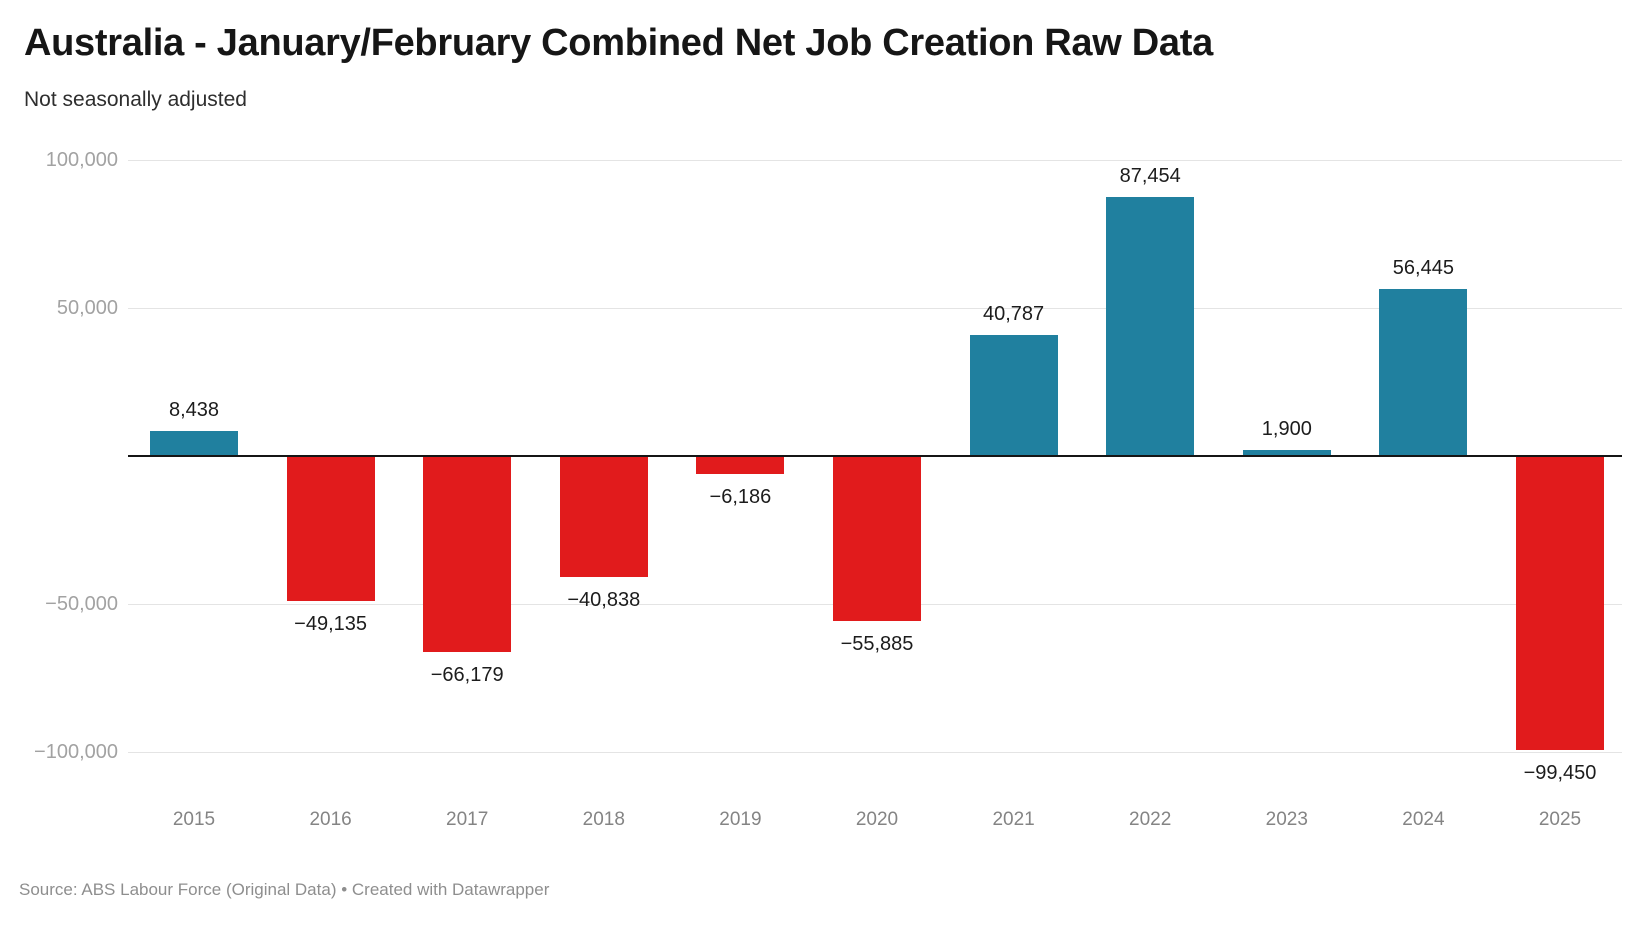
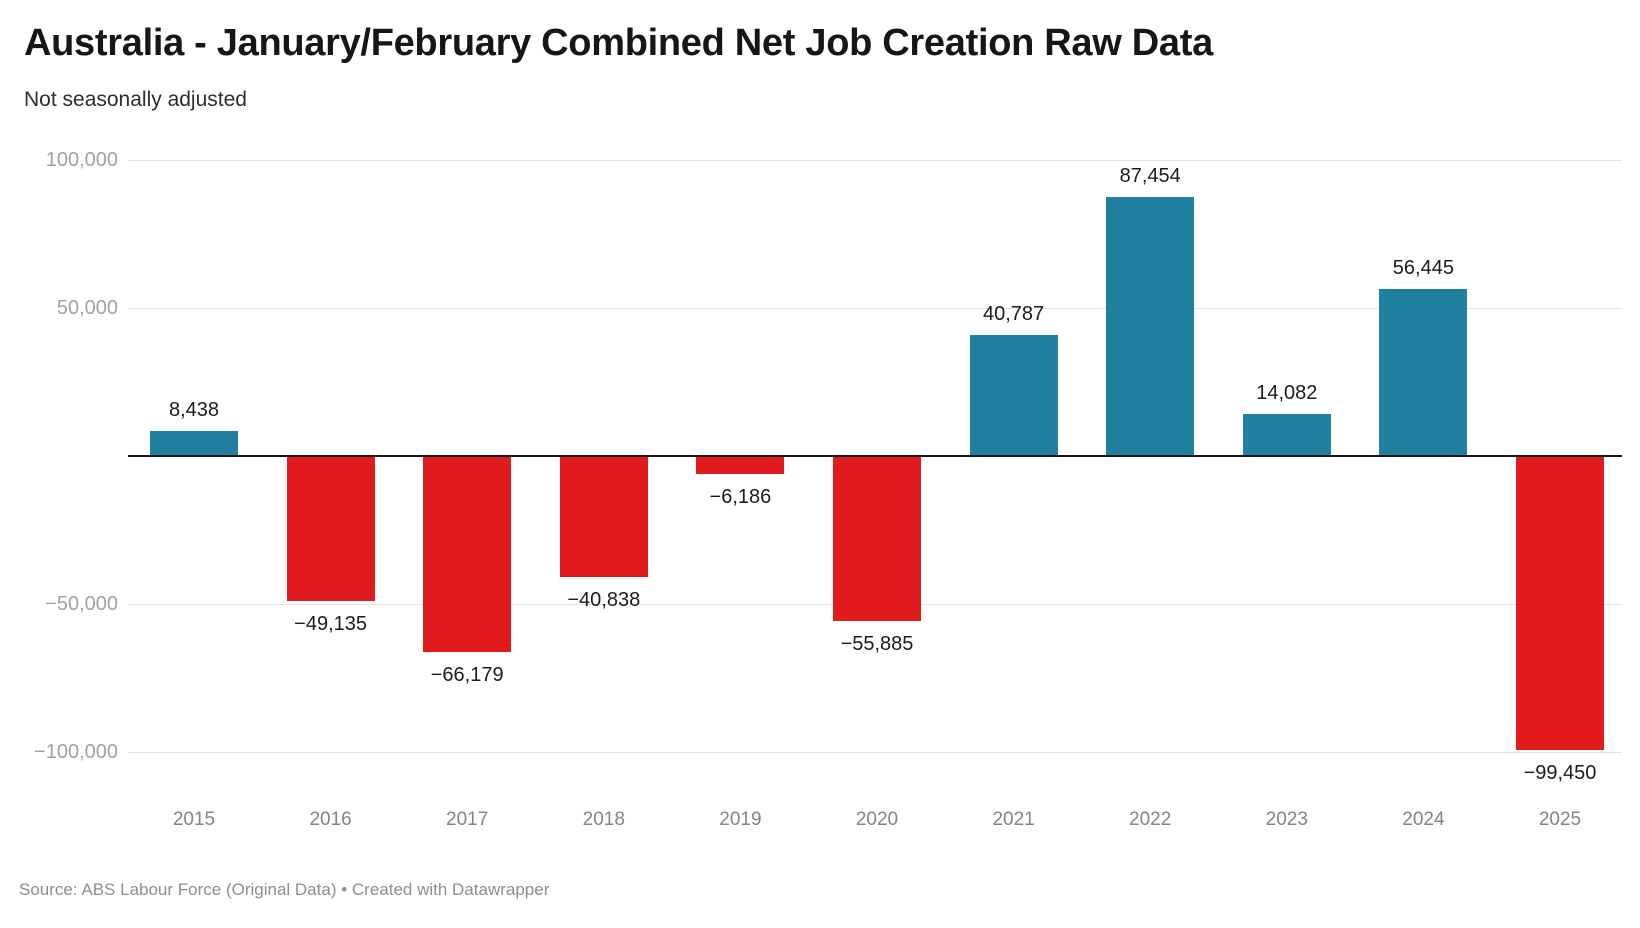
2023: 1,900 -> 14,082
